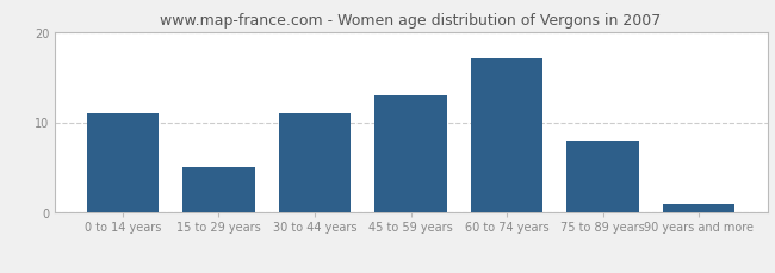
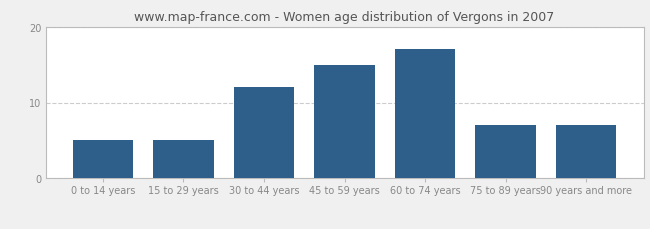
0 to 14 years: 11 -> 5
30 to 44 years: 11 -> 12
45 to 59 years: 13 -> 15
75 to 89 years: 8 -> 7
90 years and more: 1 -> 7
